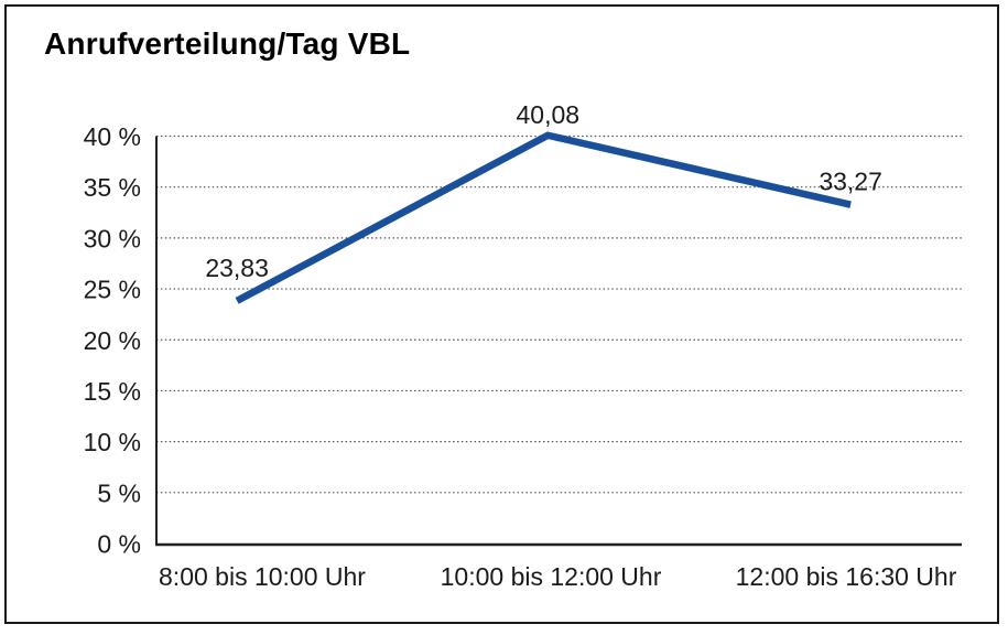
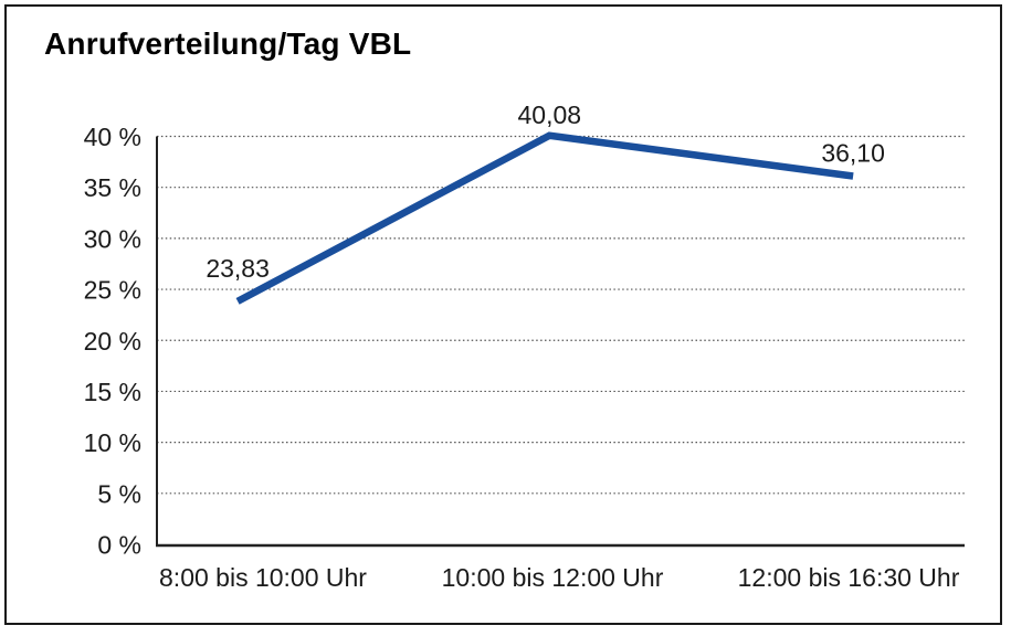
12:00 bis 16:30 Uhr: 33,27 -> 36,10
